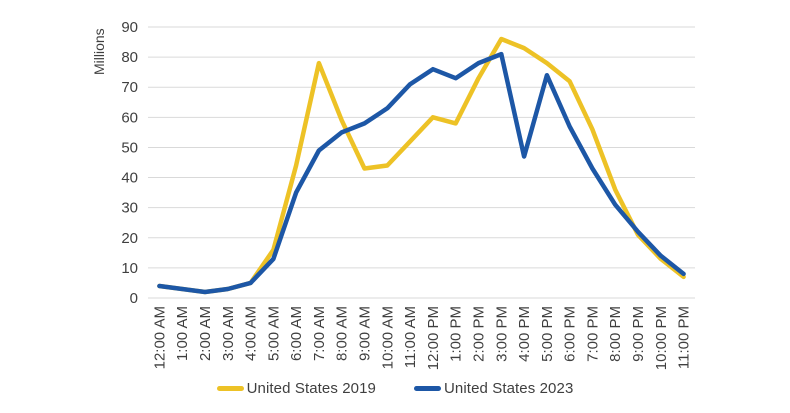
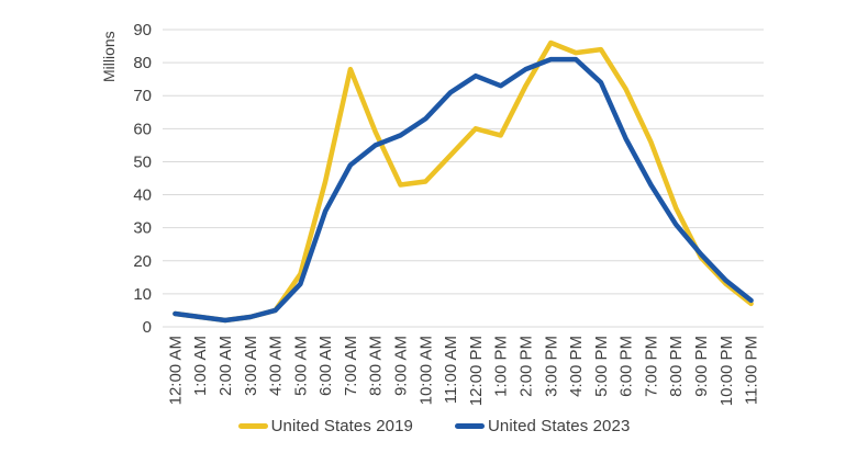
United States 2023/4:00 PM: 47 -> 81
United States 2019/5:00 PM: 78 -> 84
